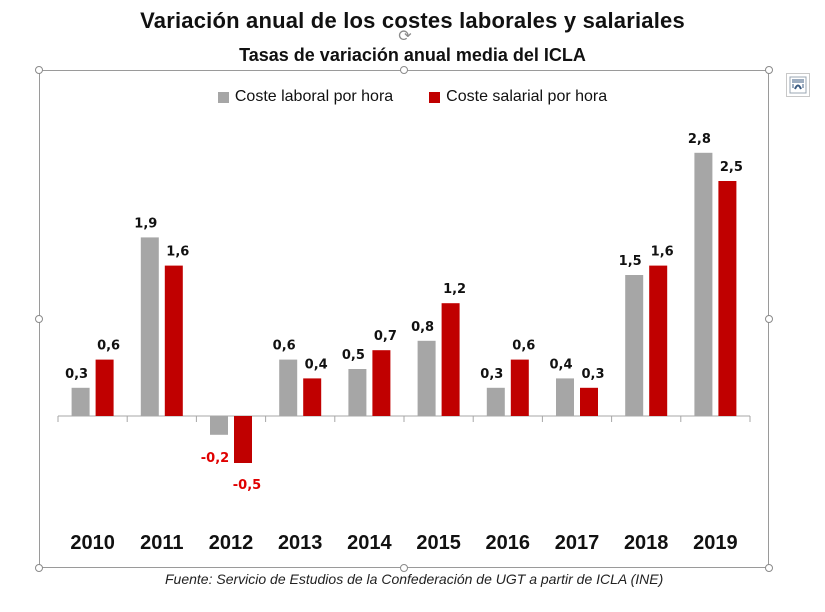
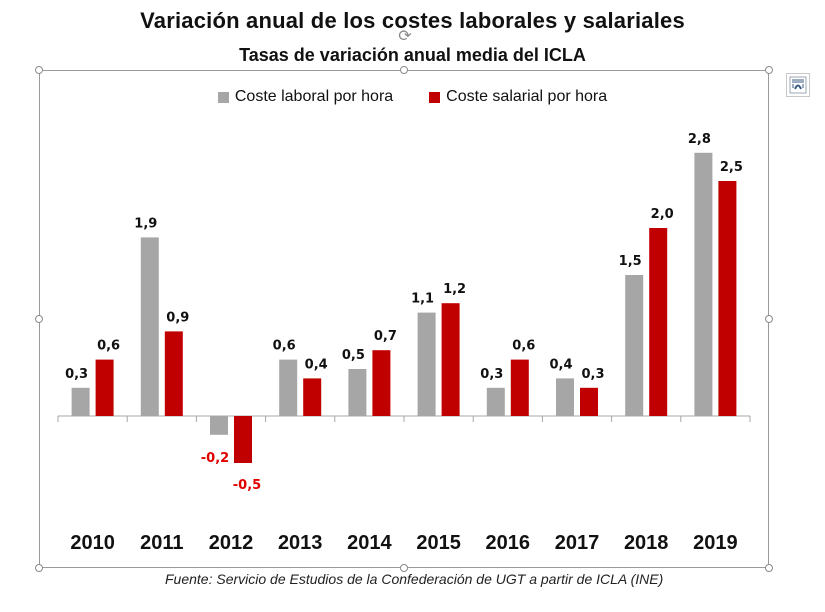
Coste salarial por hora/2011: 1,6 -> 0,9
Coste laboral por hora/2015: 0,8 -> 1,1
Coste salarial por hora/2018: 1,6 -> 2,0
